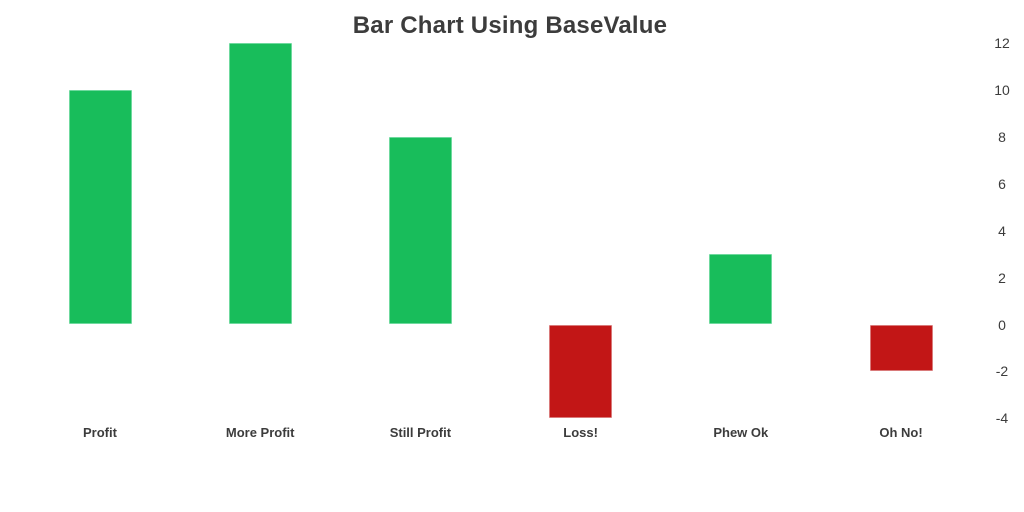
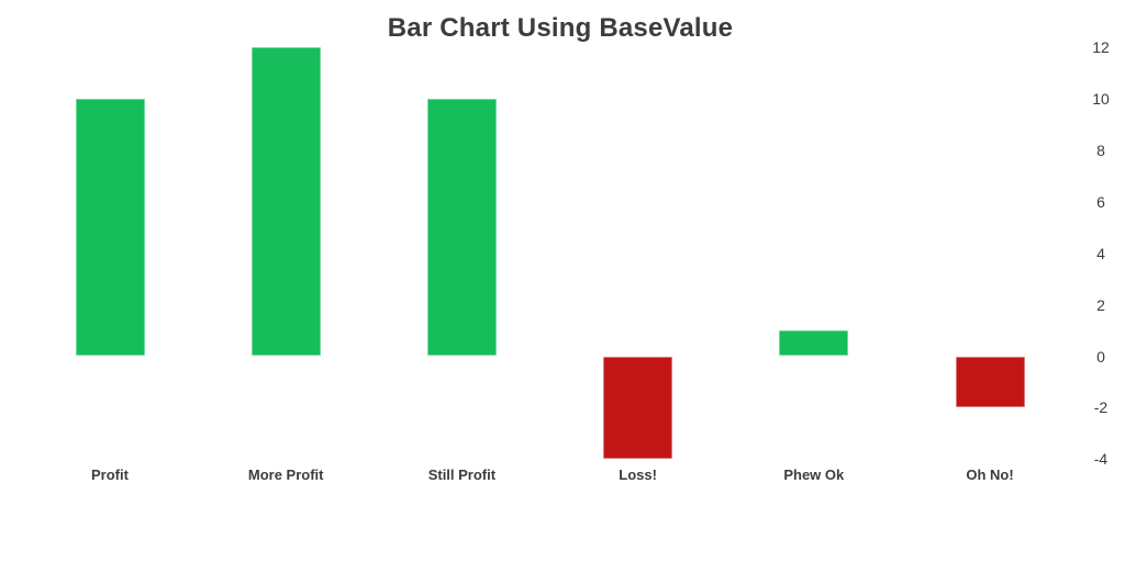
Still Profit: 8 -> 10
Phew Ok: 3 -> 1
